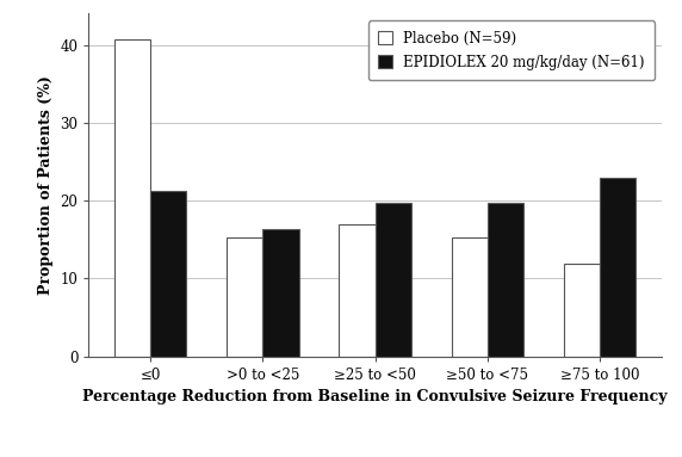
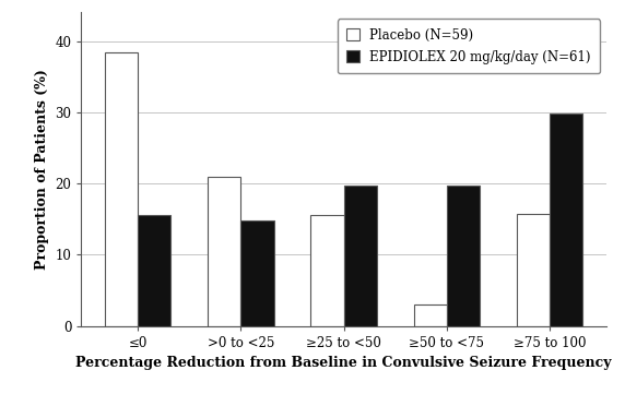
Placebo (N=59)/≤0: 40.7 -> 38.4
EPIDIOLEX 20 mg/kg/day (N=61)/≤0: 21.3 -> 15.6
Placebo (N=59)/>0 to <25: 15.3 -> 21.0
EPIDIOLEX 20 mg/kg/day (N=61)/>0 to <25: 16.4 -> 14.8
Placebo (N=59)/≥25 to <50: 17.0 -> 15.6
Placebo (N=59)/≥50 to <75: 15.3 -> 3.0
Placebo (N=59)/≥75 to 100: 11.9 -> 15.8
EPIDIOLEX 20 mg/kg/day (N=61)/≥75 to 100: 23.0 -> 29.8
